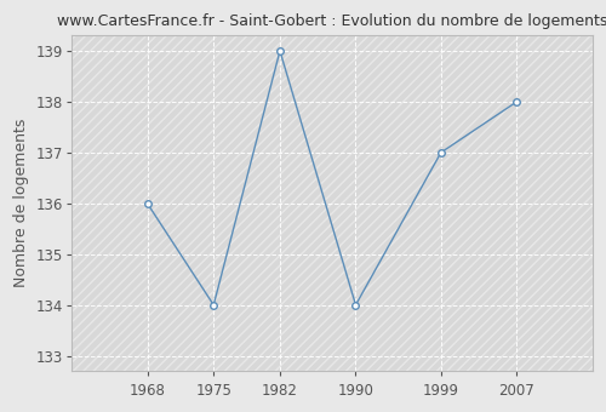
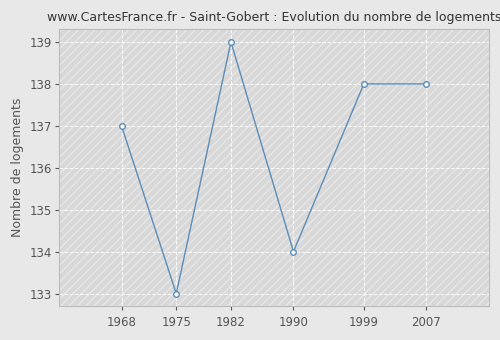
1968: 136 -> 137
1975: 134 -> 133
1999: 137 -> 138
